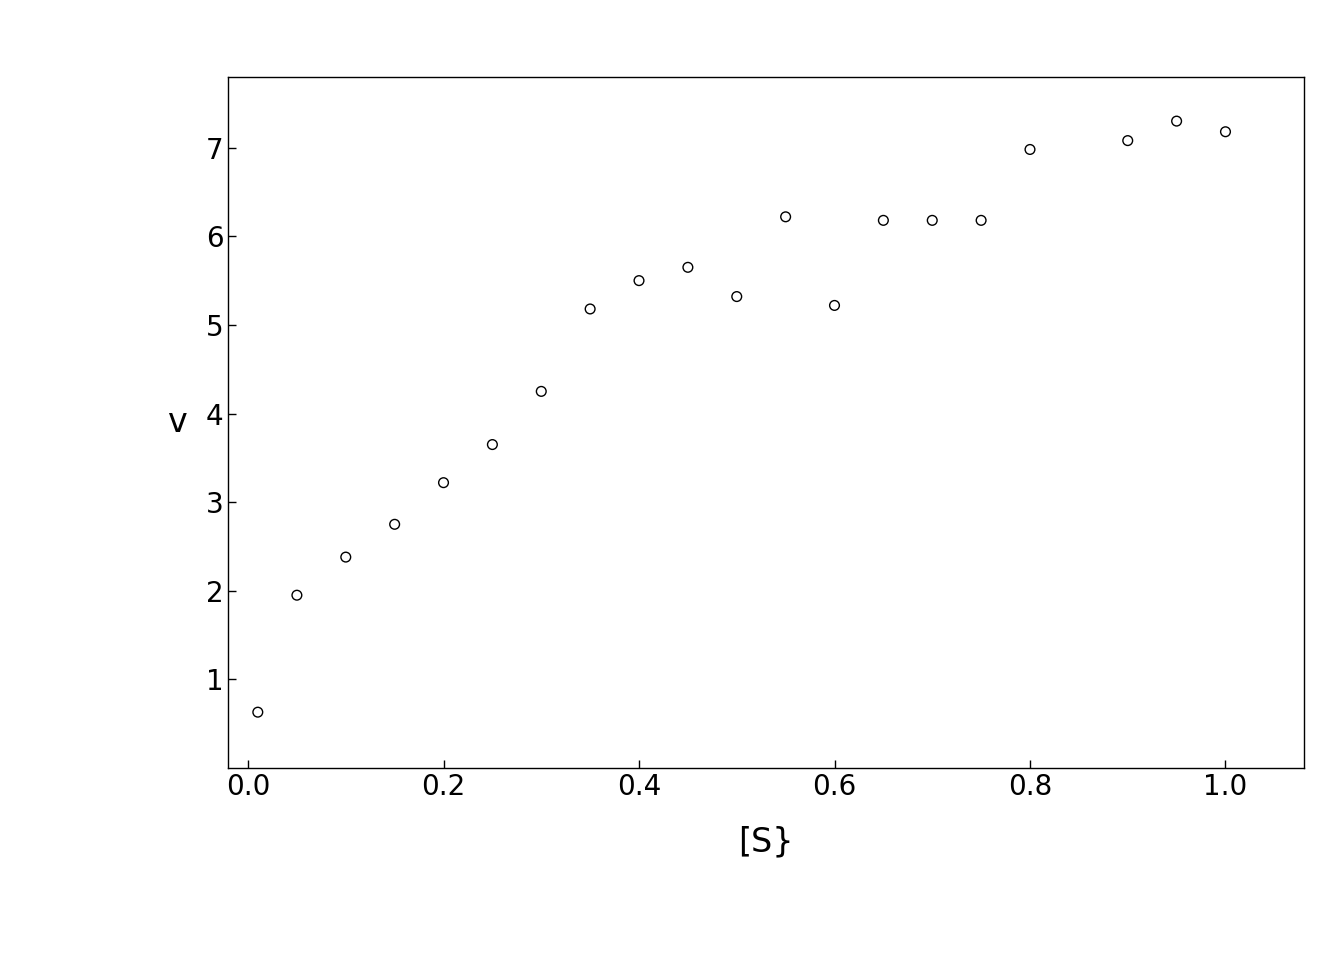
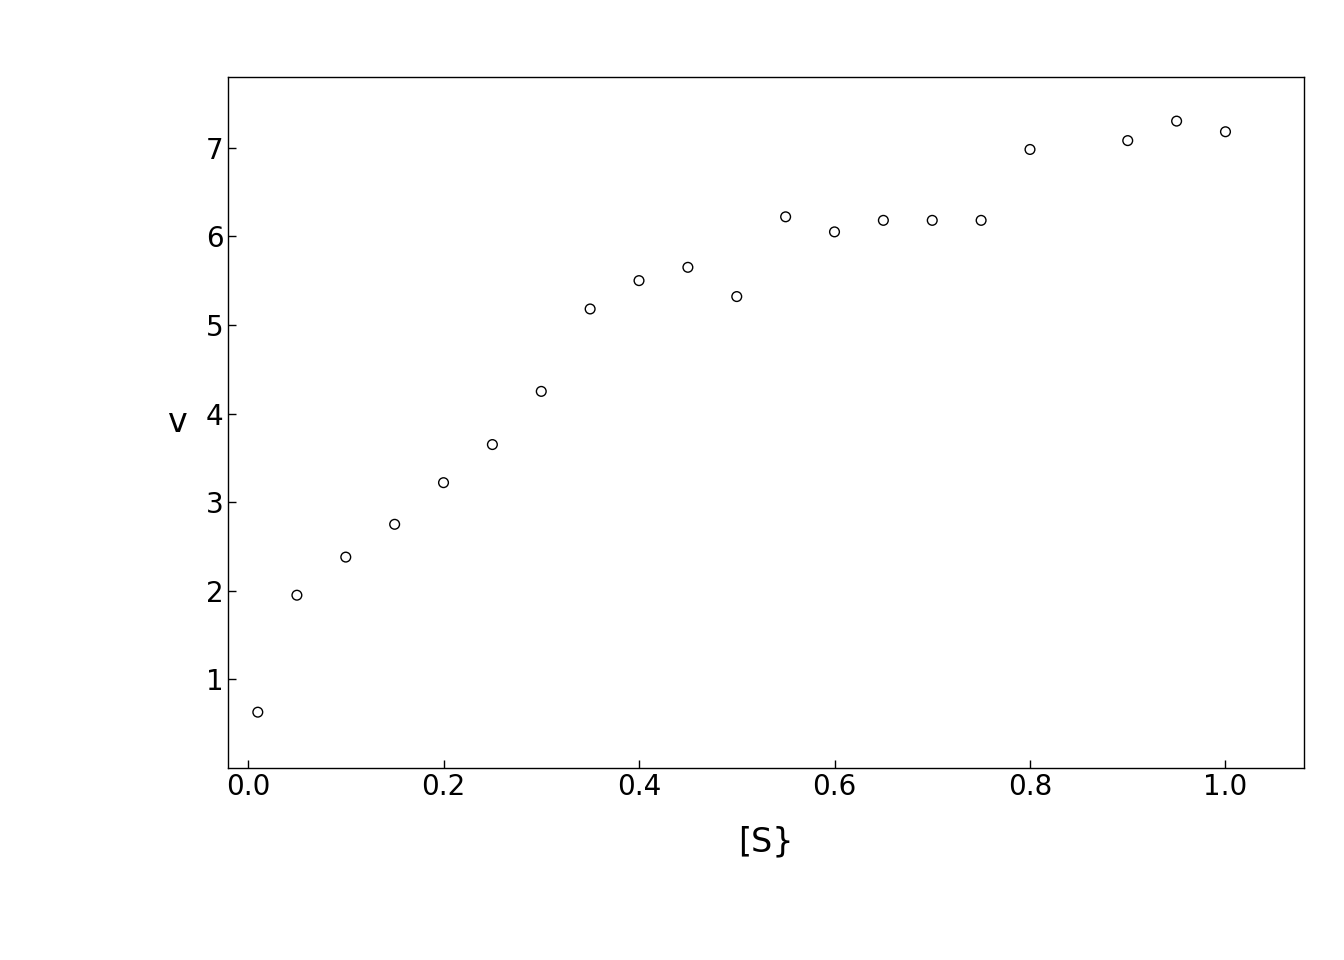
0.6: 5.22 -> 6.05
